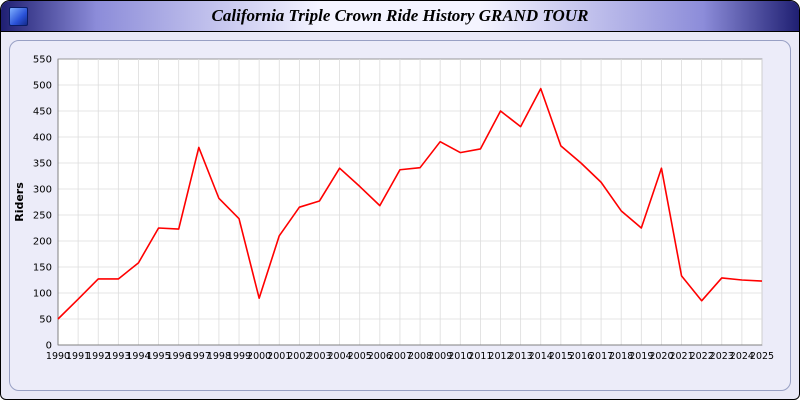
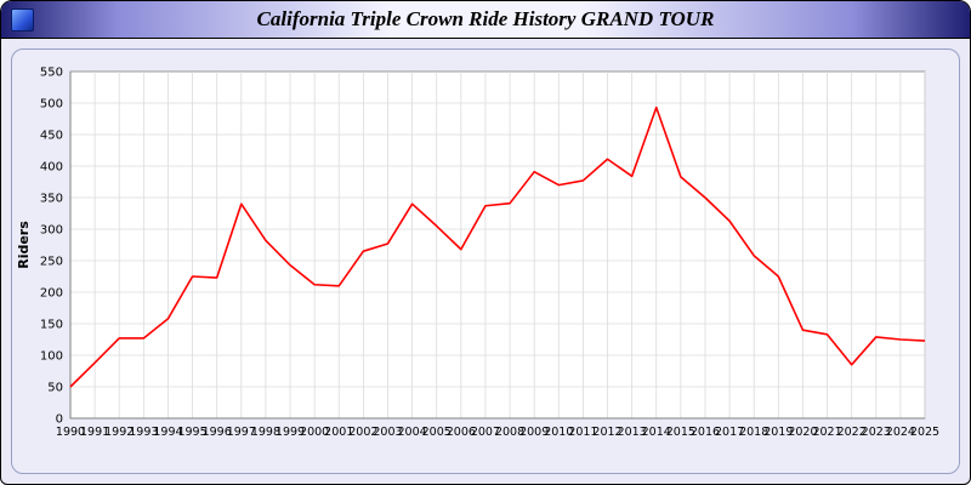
1997: 380 -> 340
2000: 90 -> 210
2012: 450 -> 410
2013: 420 -> 380
2020: 340 -> 140
